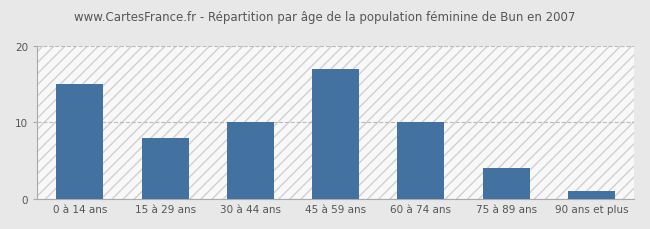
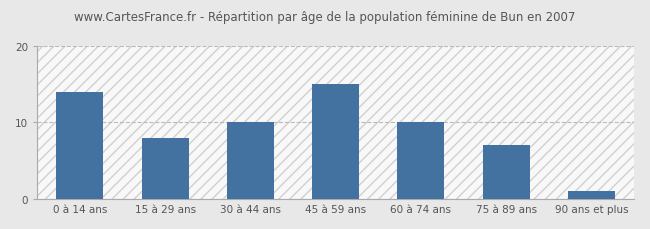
0 à 14 ans: 15 -> 14
45 à 59 ans: 17 -> 15
75 à 89 ans: 4 -> 7
